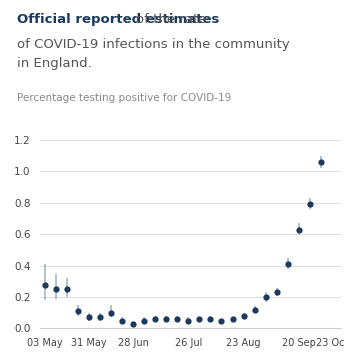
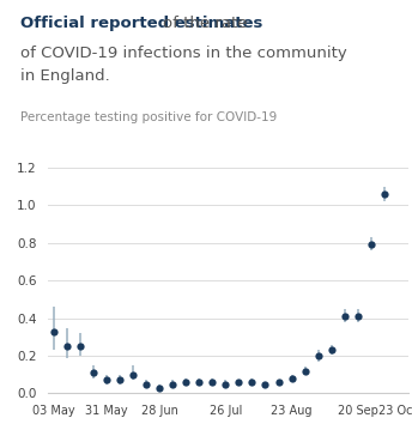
03 May: 0.28 -> 0.33
20 Sep: 0.63 -> 0.41
